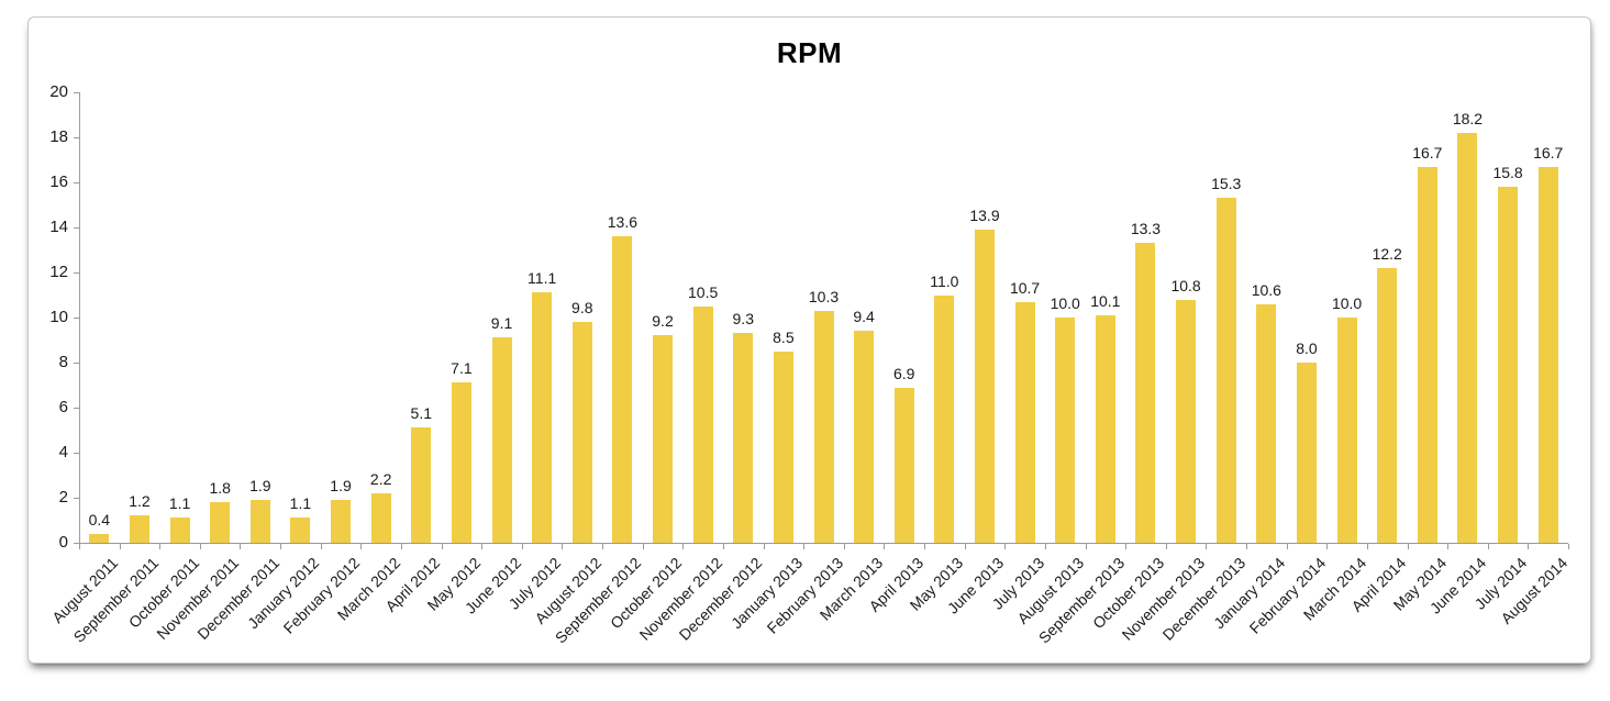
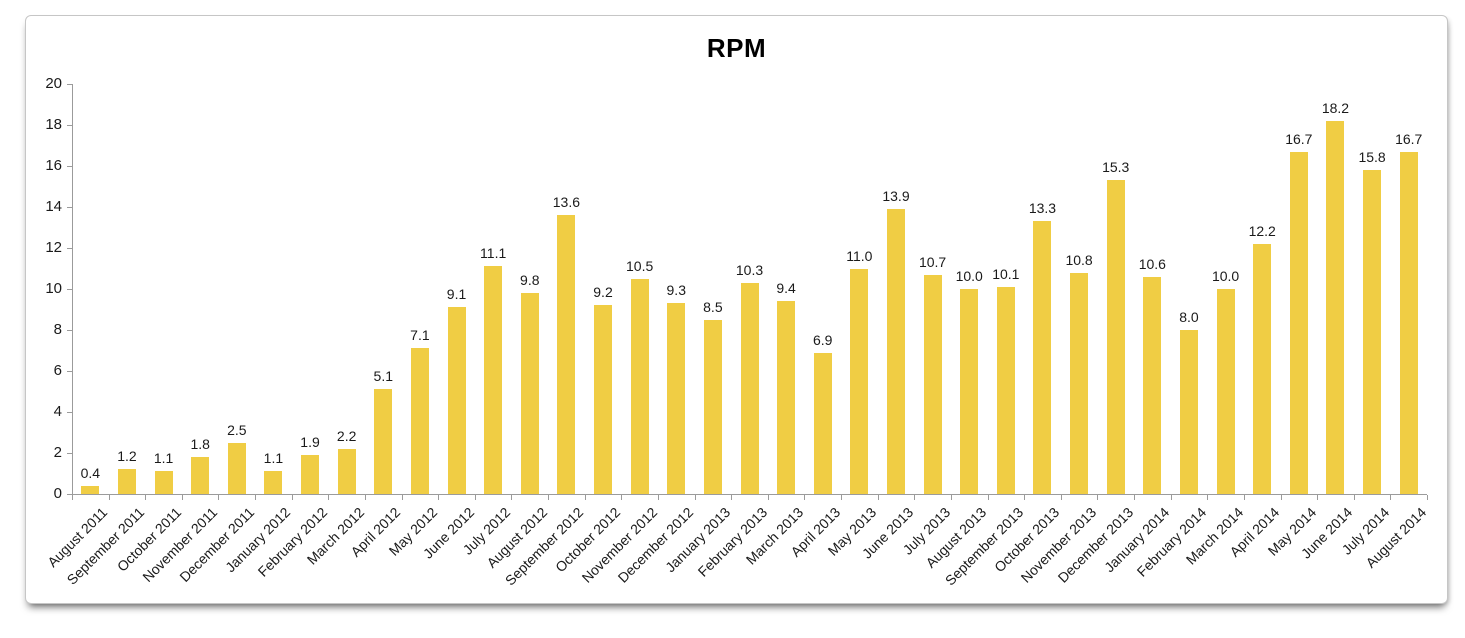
December 2011: 1.9 -> 2.5
